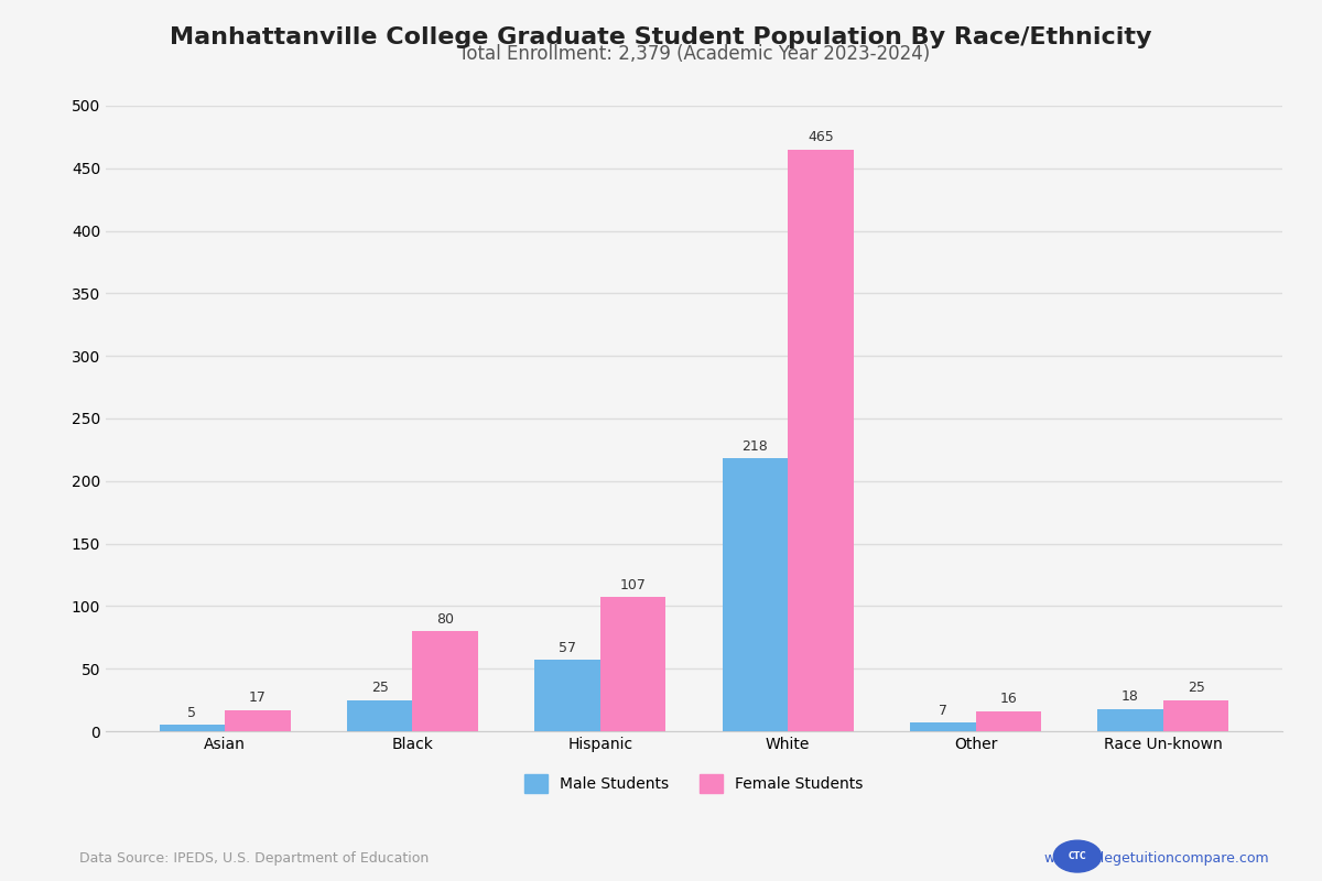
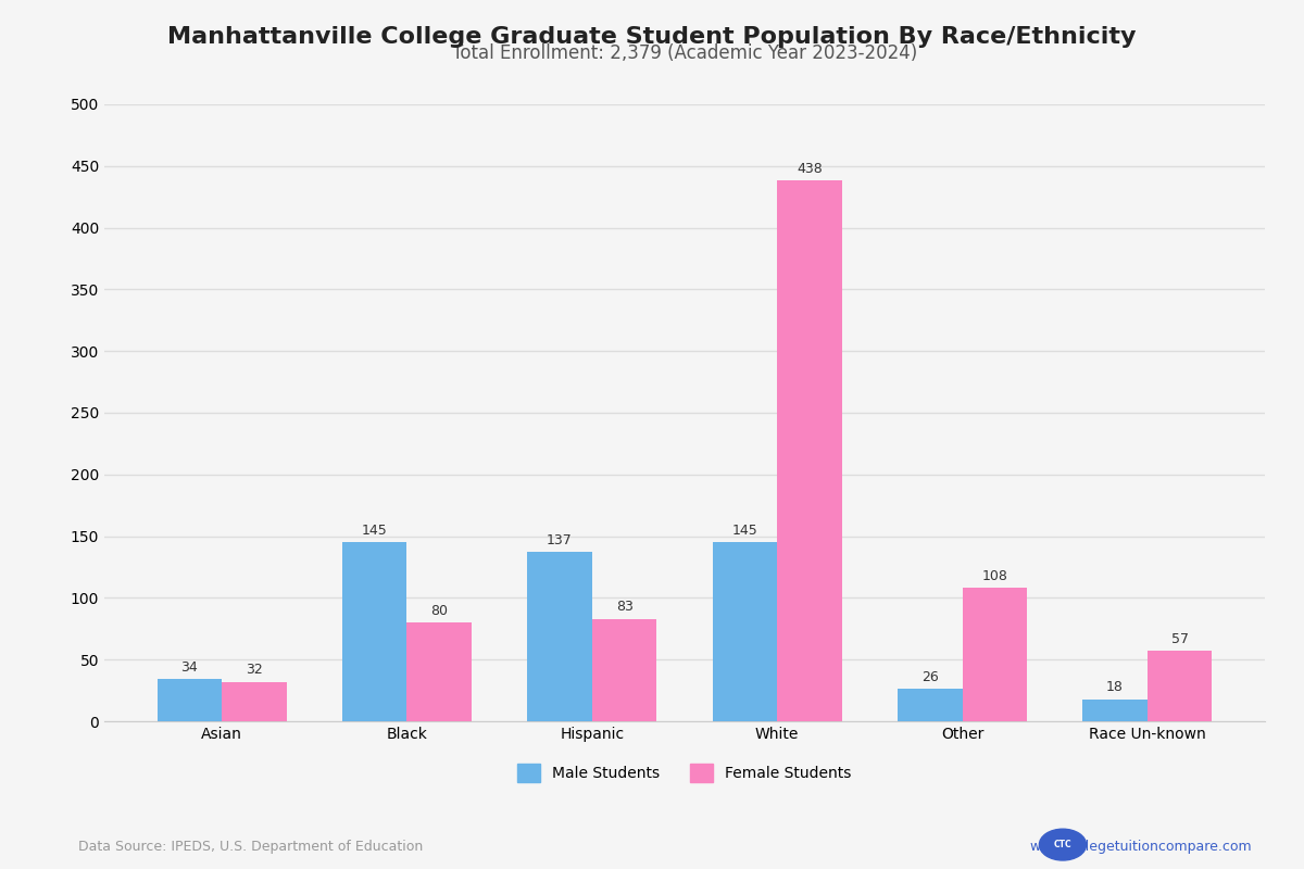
Male Students/Asian: 5 -> 34
Female Students/Asian: 17 -> 32
Male Students/Black: 25 -> 145
Male Students/Hispanic: 57 -> 137
Female Students/Hispanic: 107 -> 83
Male Students/White: 218 -> 145
Female Students/White: 465 -> 438
Male Students/Other: 7 -> 26
Female Students/Other: 16 -> 108
Female Students/Race Un-known: 25 -> 57
